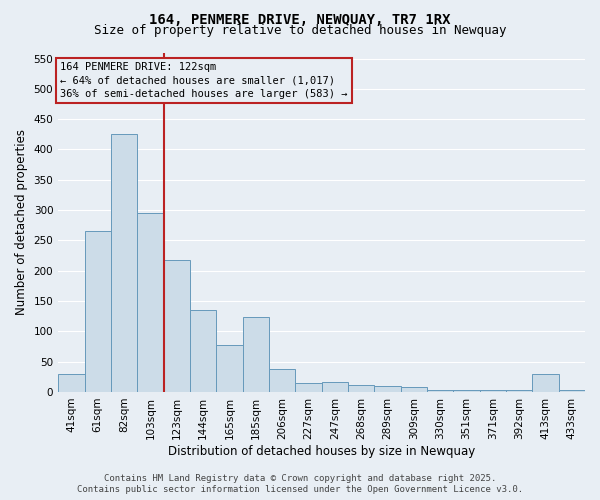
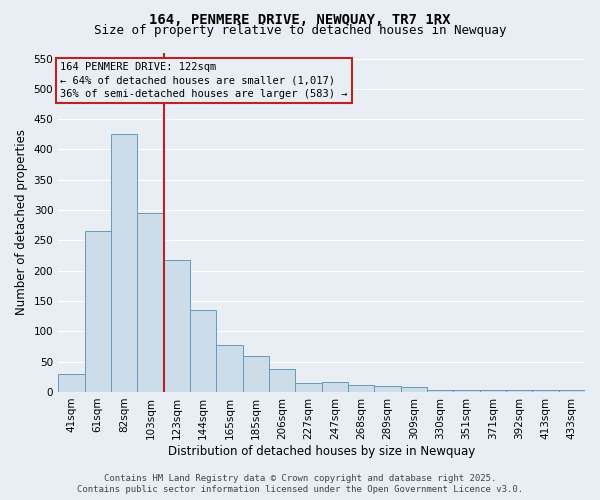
185sqm: 124 -> 60
413sqm: 30 -> 3
